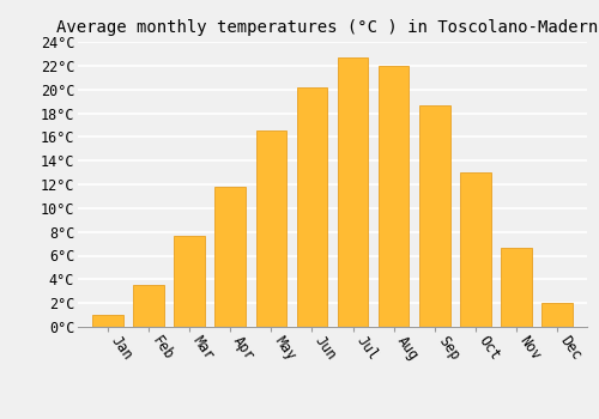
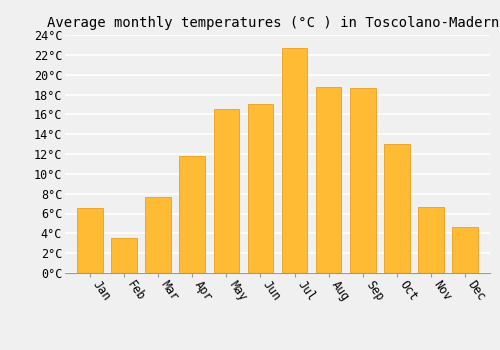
Jan: 1.0°C -> 6.6°C
Jun: 20.2°C -> 17.0°C
Aug: 22.0°C -> 18.8°C
Dec: 2.0°C -> 4.6°C
